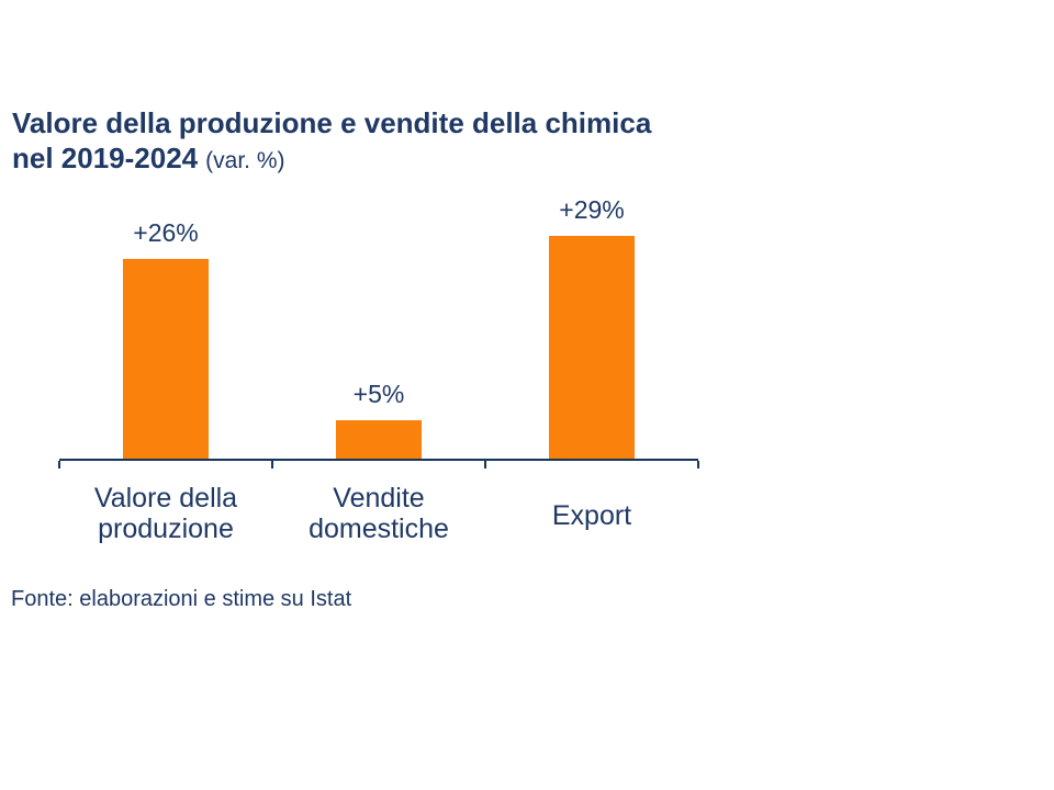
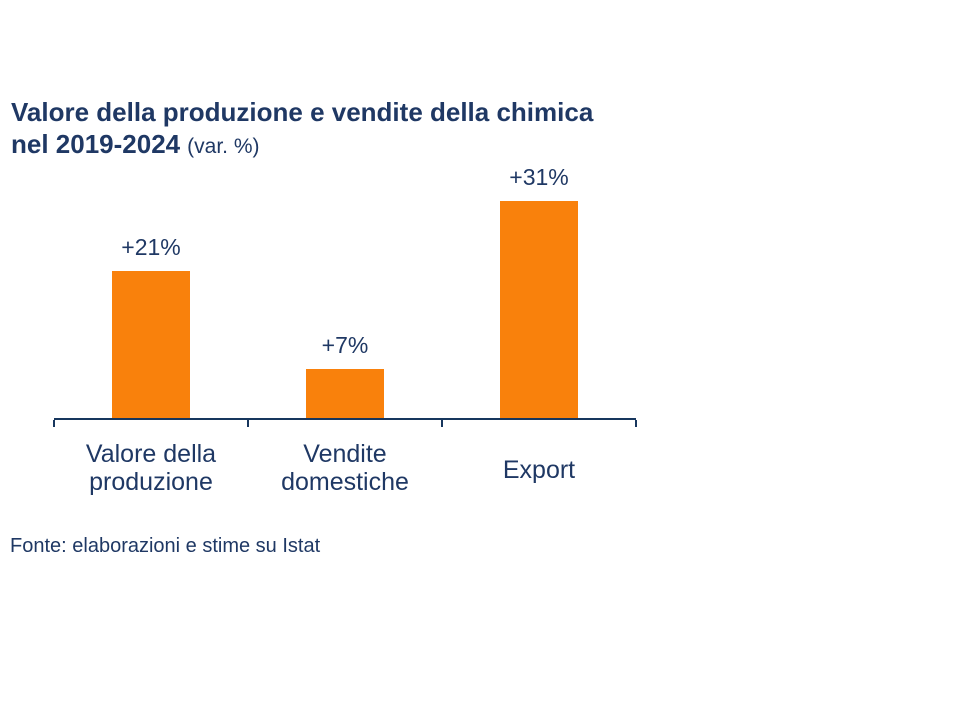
Valore della produzione: +26% -> +21%
Vendite domestiche: +5% -> +7%
Export: +29% -> +31%
